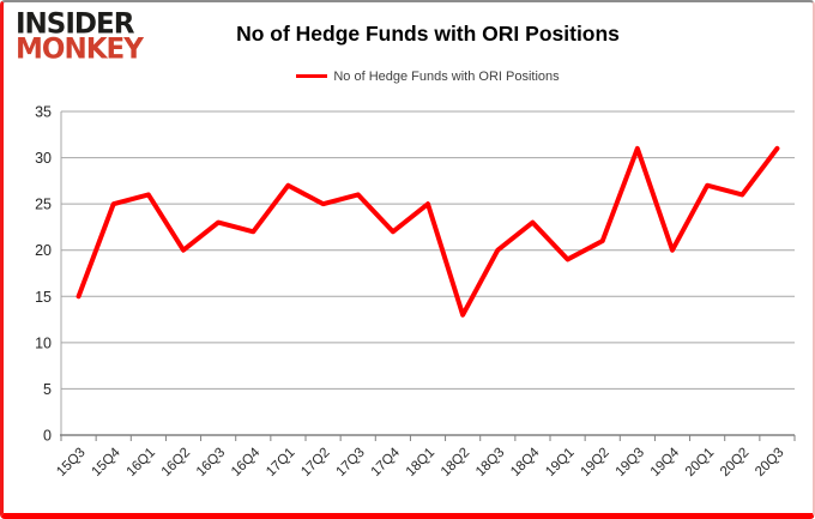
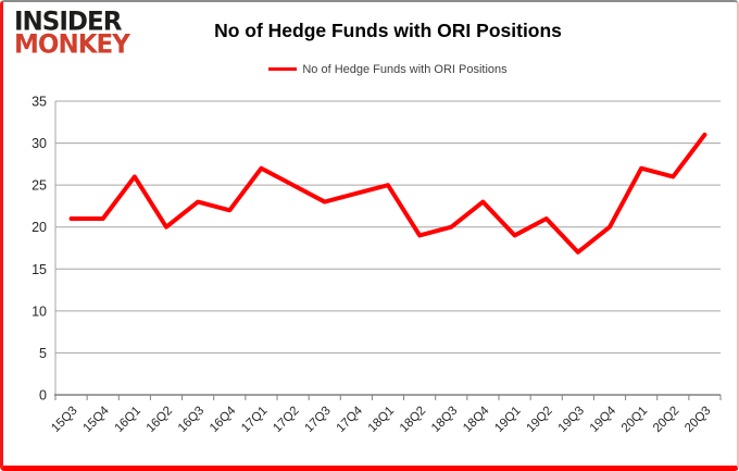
15Q3: 15 -> 21
15Q4: 25 -> 21
17Q3: 26 -> 23
17Q4: 22 -> 24
18Q2: 13 -> 19
19Q3: 31 -> 17
